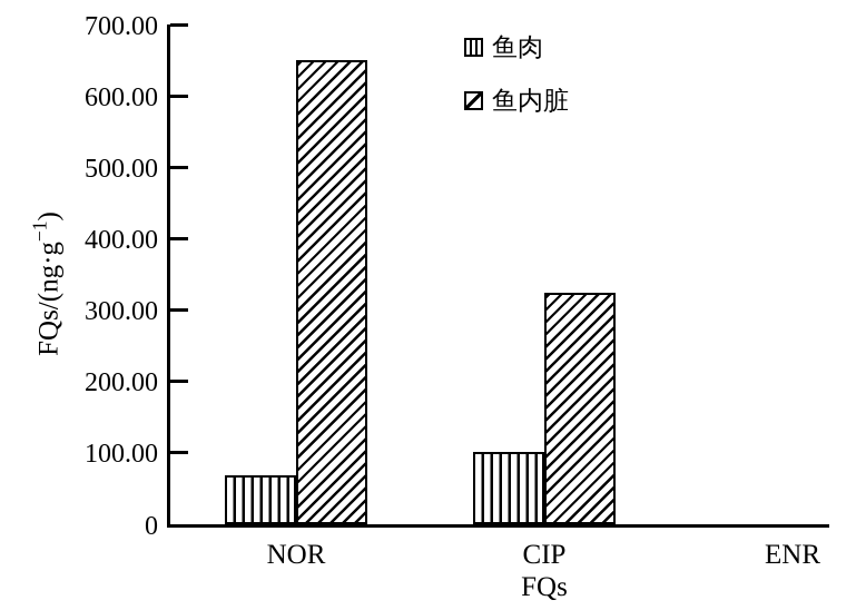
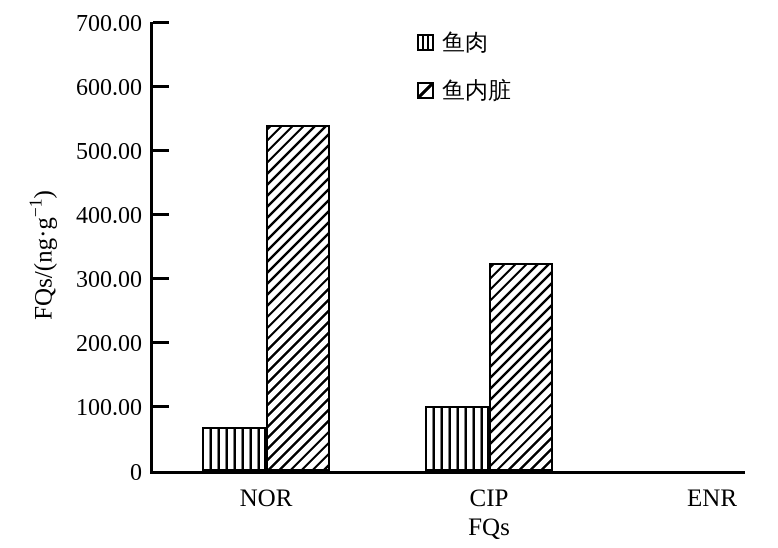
鱼内脏/NOR: 650 -> 540
